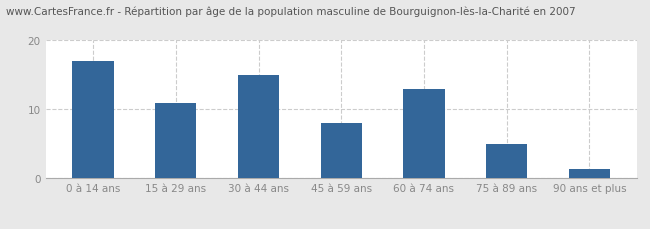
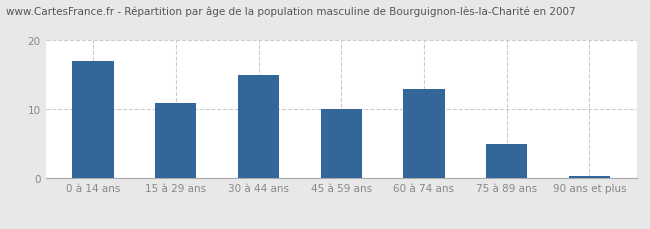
45 à 59 ans: 8.0 -> 10.0
90 ans et plus: 1.4 -> 0.3
